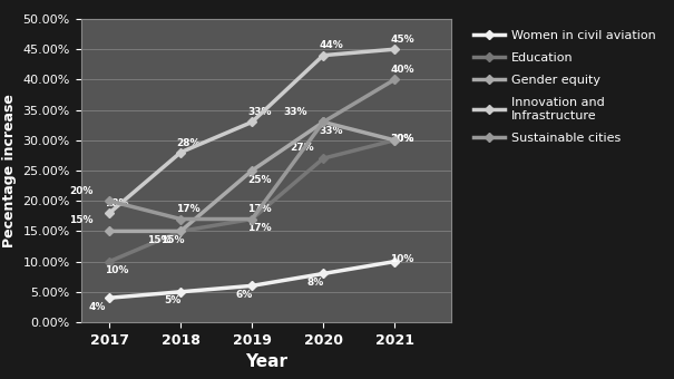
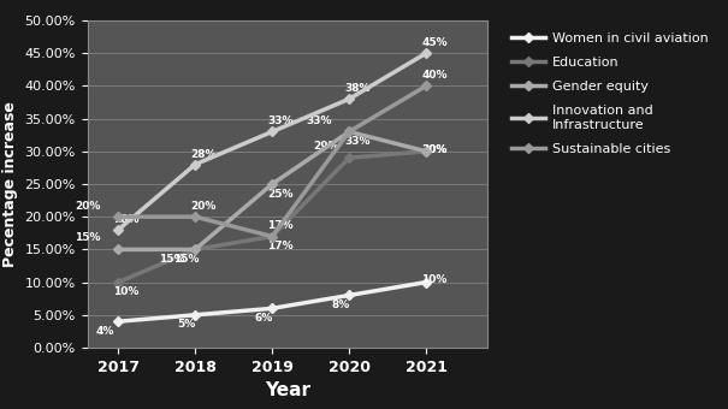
Sustainable cities/2018: 17% -> 20%
Education/2020: 27% -> 29%
Innovation and Infrastructure/2020: 44% -> 38%
